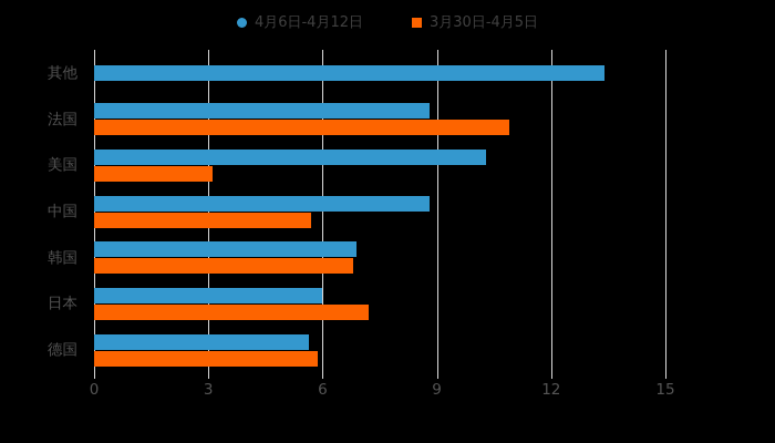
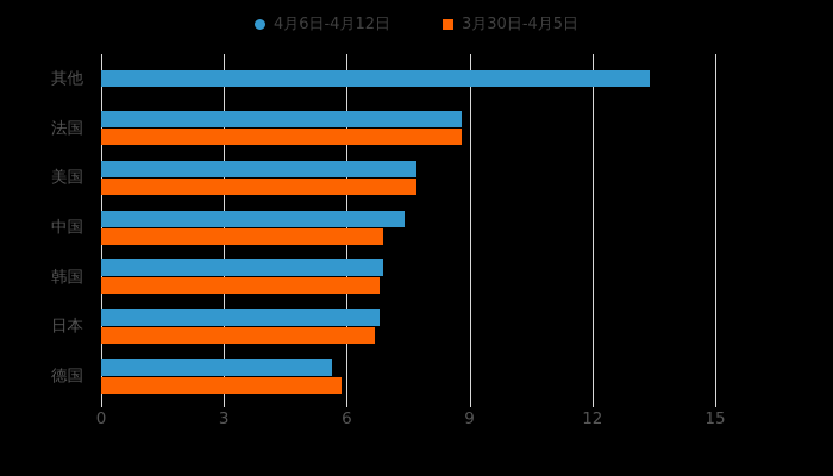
3月30日-4月5日/法国: 10.9 -> 8.8
4月6日-4月12日/美国: 10.3 -> 7.7
3月30日-4月5日/美国: 3.1 -> 7.7
4月6日-4月12日/中国: 8.8 -> 7.4
3月30日-4月5日/中国: 5.7 -> 6.9
4月6日-4月12日/日本: 6.0 -> 6.8
3月30日-4月5日/日本: 7.2 -> 6.7
